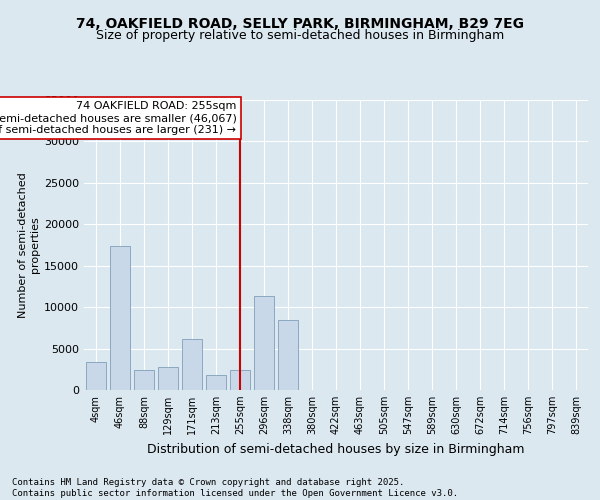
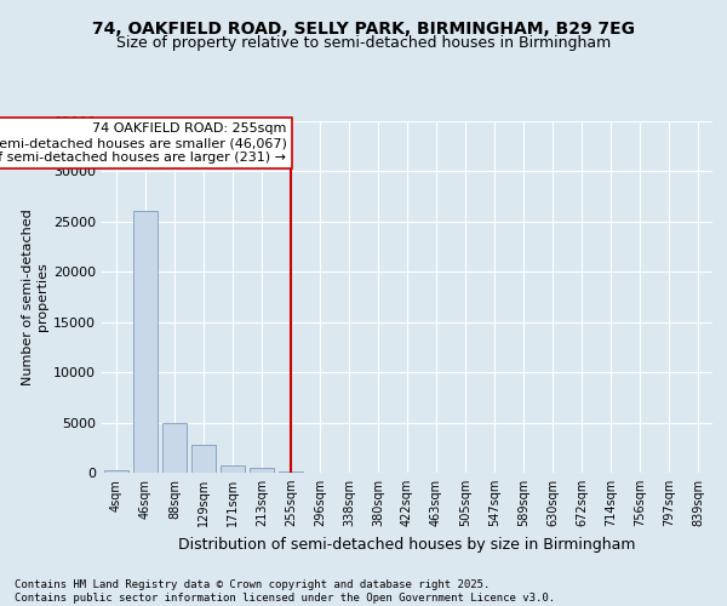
4sqm: 3400 -> 200
46sqm: 17400 -> 26100
88sqm: 2400 -> 5000
171sqm: 6200 -> 700
213sqm: 1800 -> 500
255sqm: 2400 -> 100
296sqm: 11400 -> 0
338sqm: 8400 -> 0
